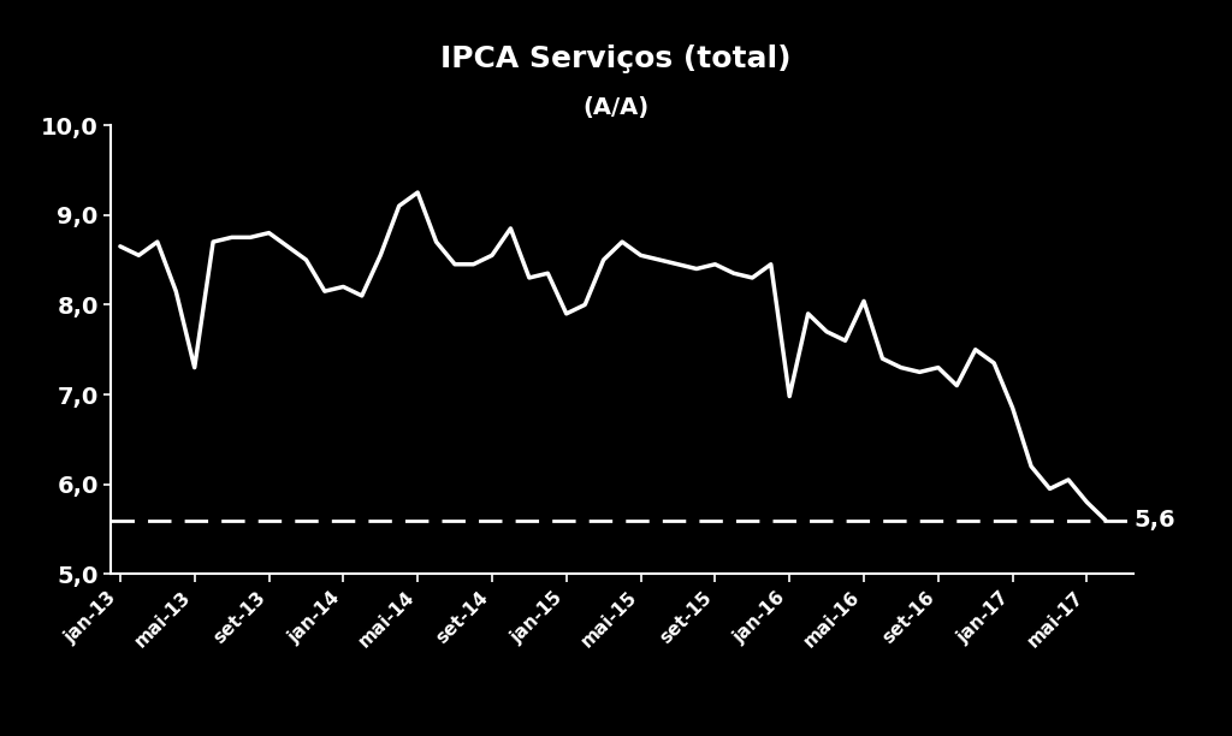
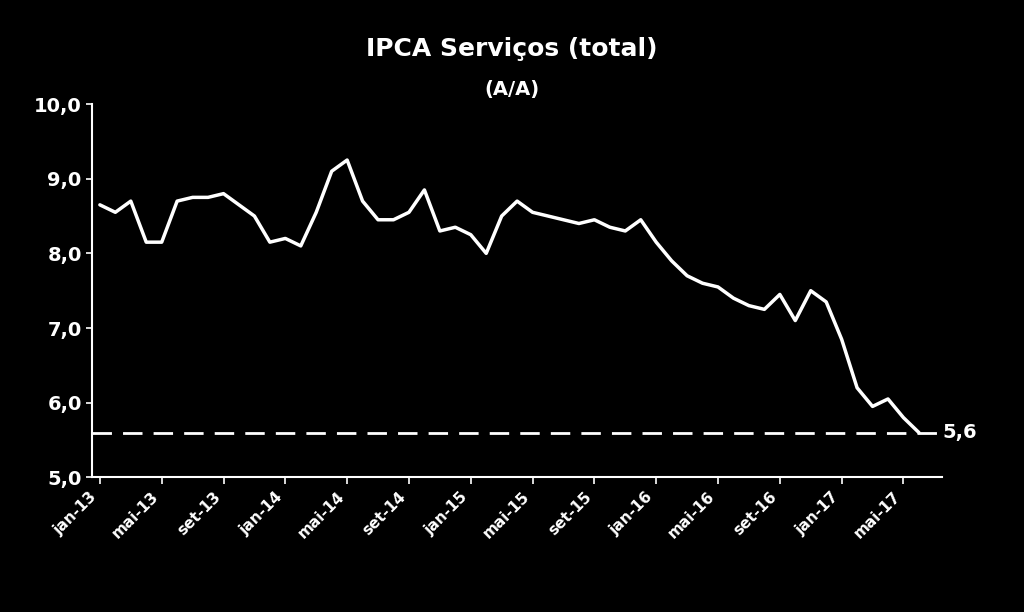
mai-13: 7,30 -> 8,15
jan-15: 7,90 -> 8,25
jan-16: 6,98 -> 8,15
mai-16: 8,04 -> 7,55
set-16: 7,30 -> 7,45
